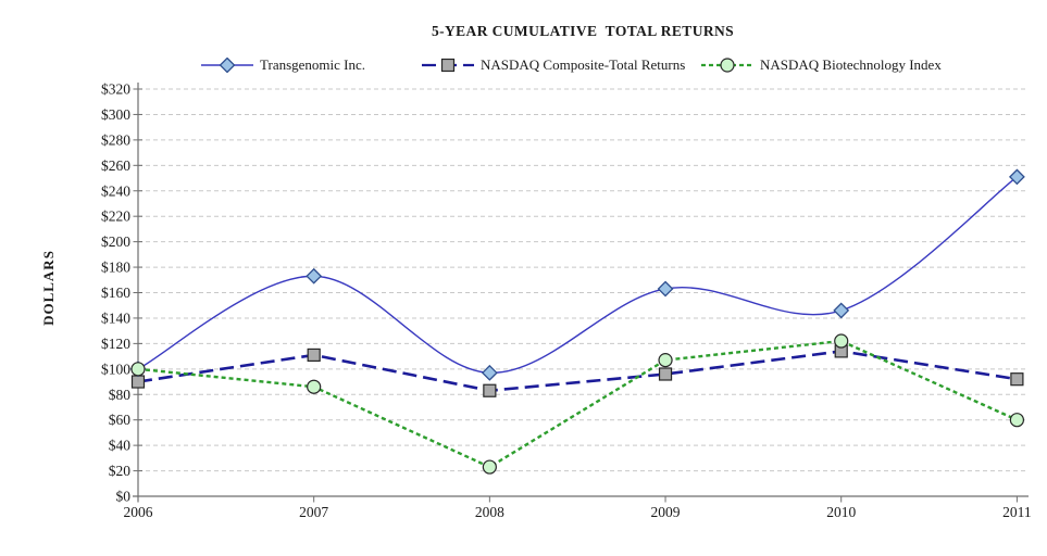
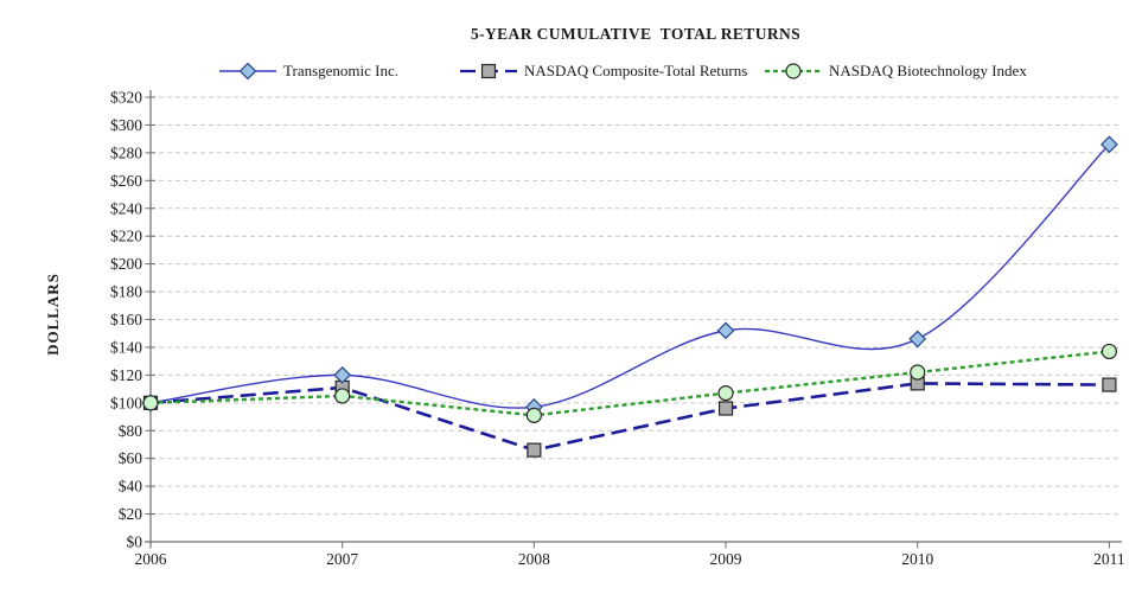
NASDAQ Composite-Total Returns/2006: $90 -> $100
Transgenomic Inc./2007: $173 -> $120
NASDAQ Biotechnology Index/2007: $86 -> $105
NASDAQ Composite-Total Returns/2008: $83 -> $66
NASDAQ Biotechnology Index/2008: $23 -> $91
Transgenomic Inc./2009: $163 -> $152
Transgenomic Inc./2011: $251 -> $286
NASDAQ Composite-Total Returns/2011: $92 -> $113
NASDAQ Biotechnology Index/2011: $60 -> $137
